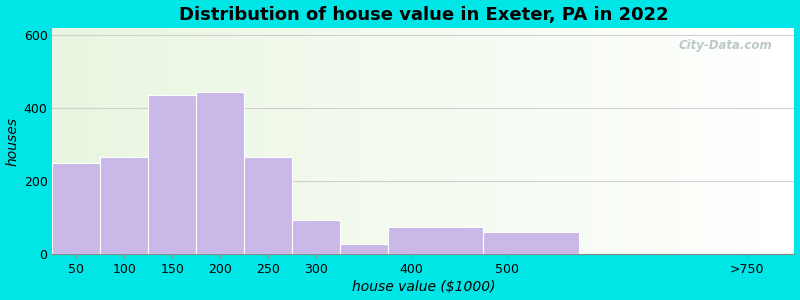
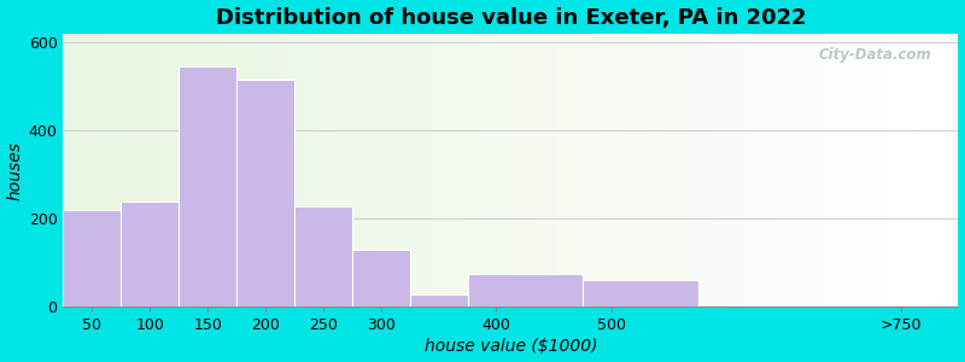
50: 250 -> 220
100: 265 -> 238
150: 435 -> 545
200: 445 -> 515
250: 265 -> 228
300: 95 -> 130
